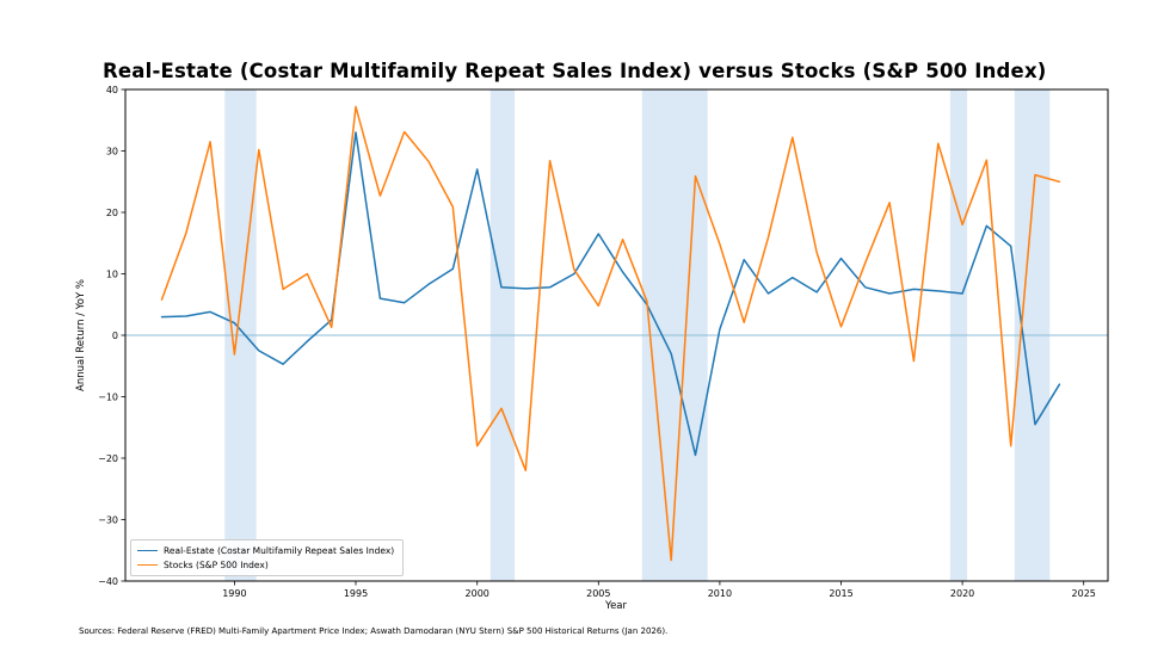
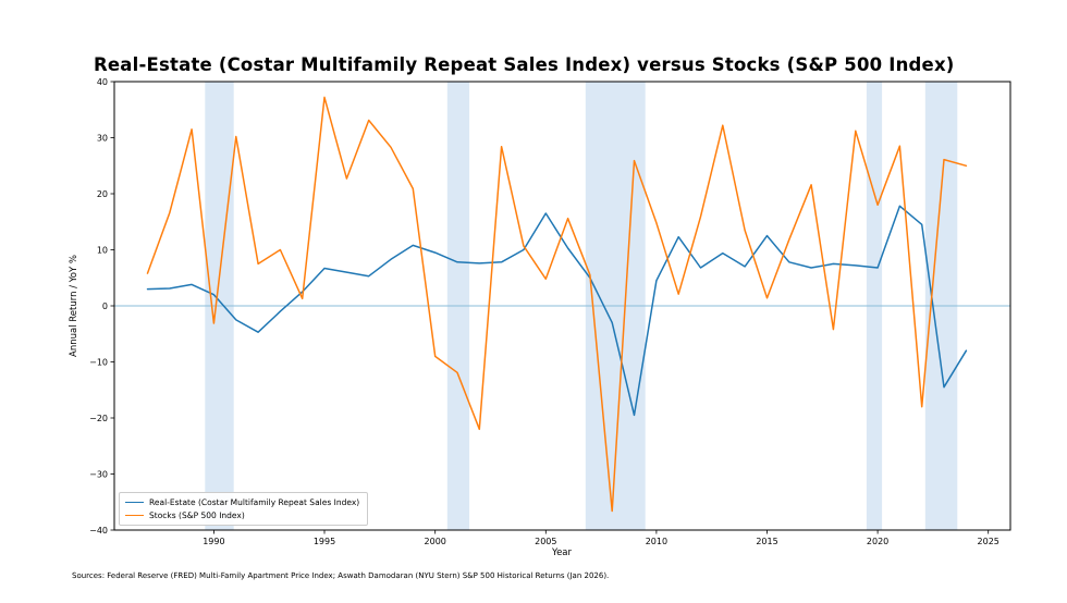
Real-Estate (Costar Multifamily Repeat Sales Index)/1995: 33 -> 7
Real-Estate (Costar Multifamily Repeat Sales Index)/2000: 27 -> 10
Stocks (S&P 500 Index)/2000: -18 -> -9
Real-Estate (Costar Multifamily Repeat Sales Index)/2010: 1 -> 4
